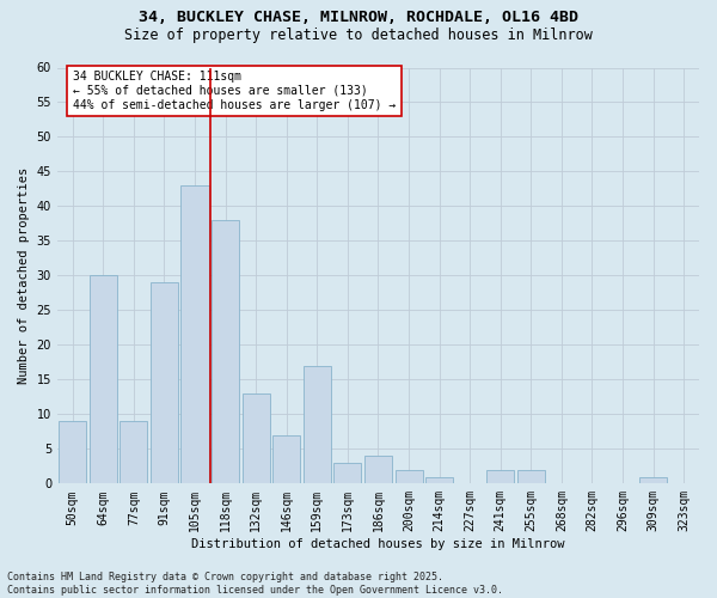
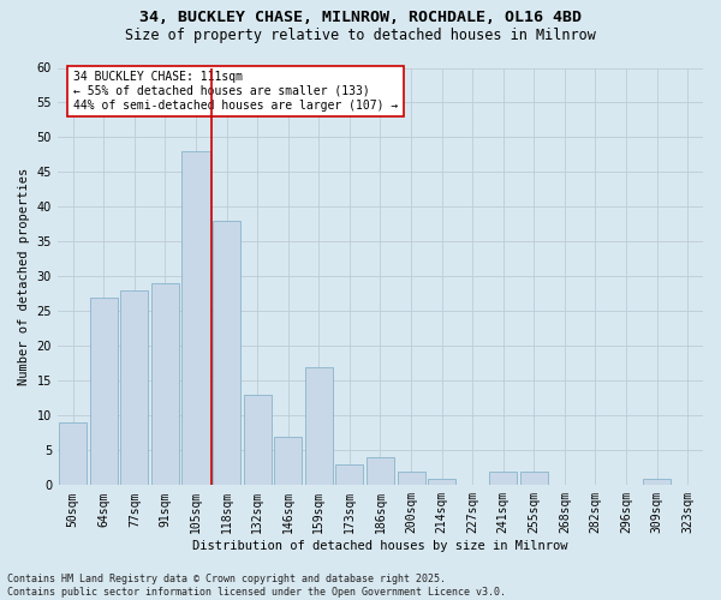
64sqm: 30 -> 27
77sqm: 9 -> 28
105sqm: 43 -> 48
